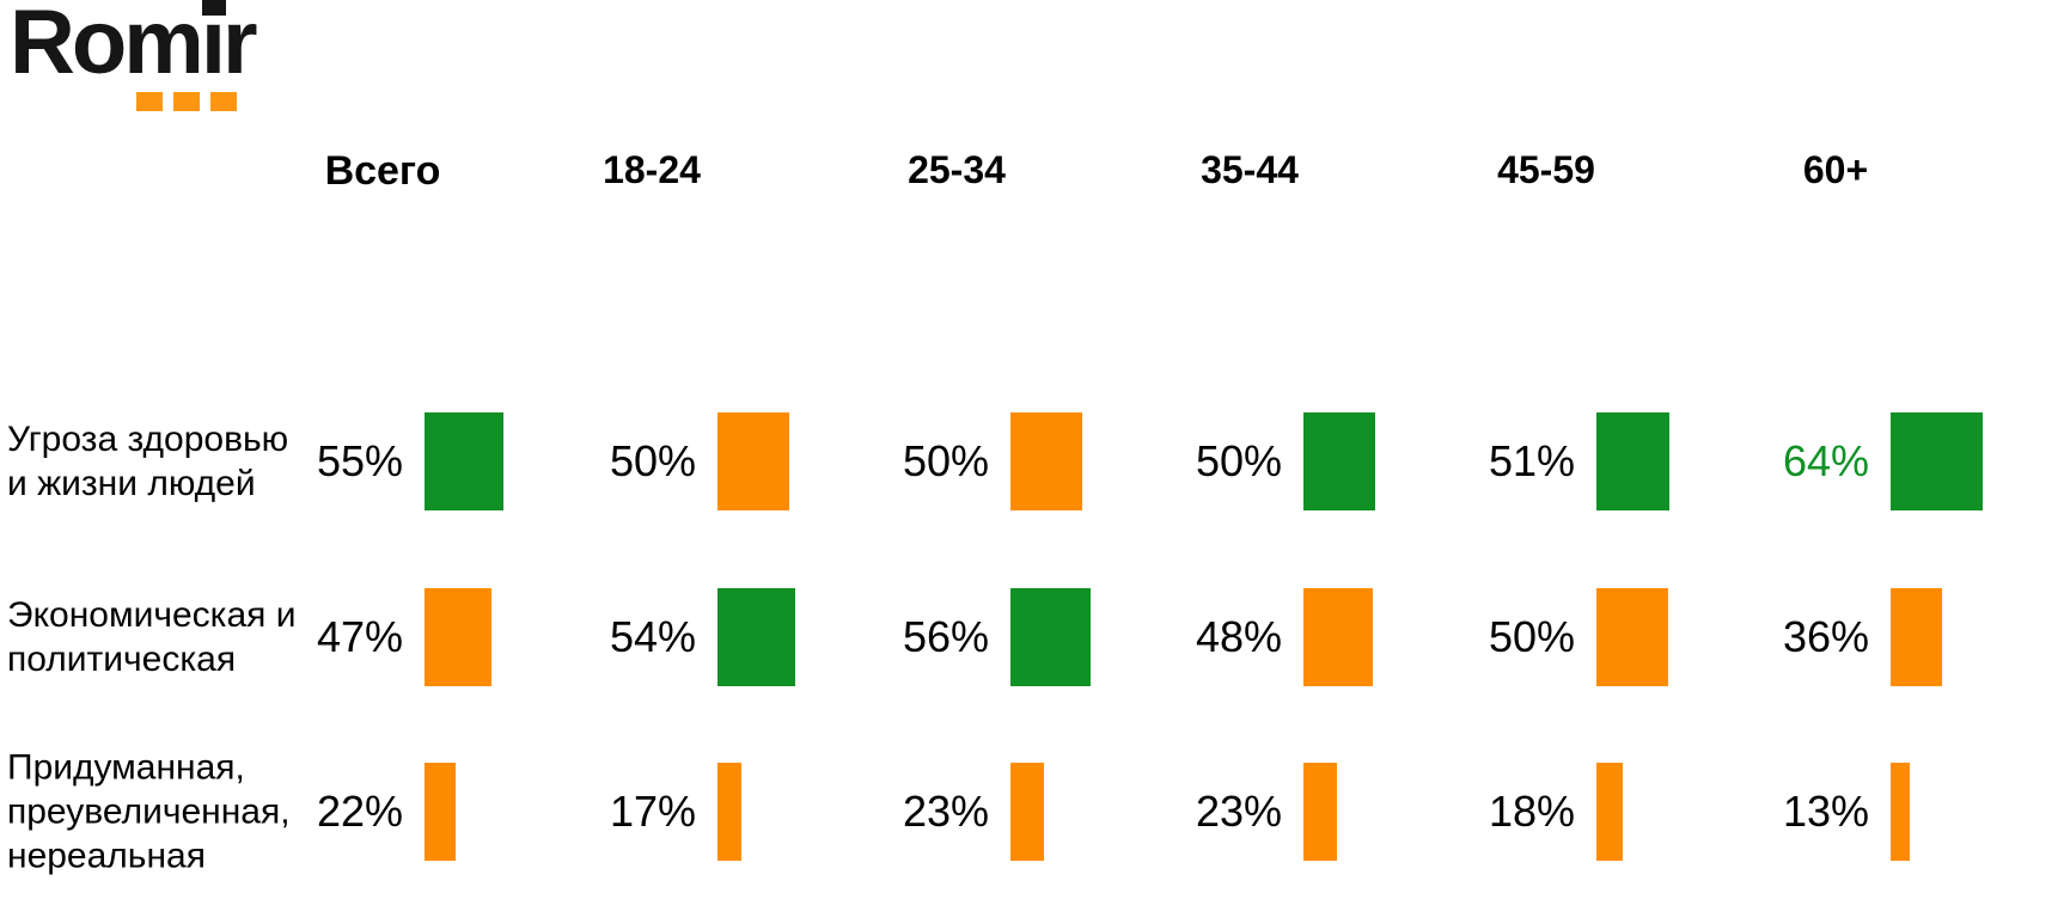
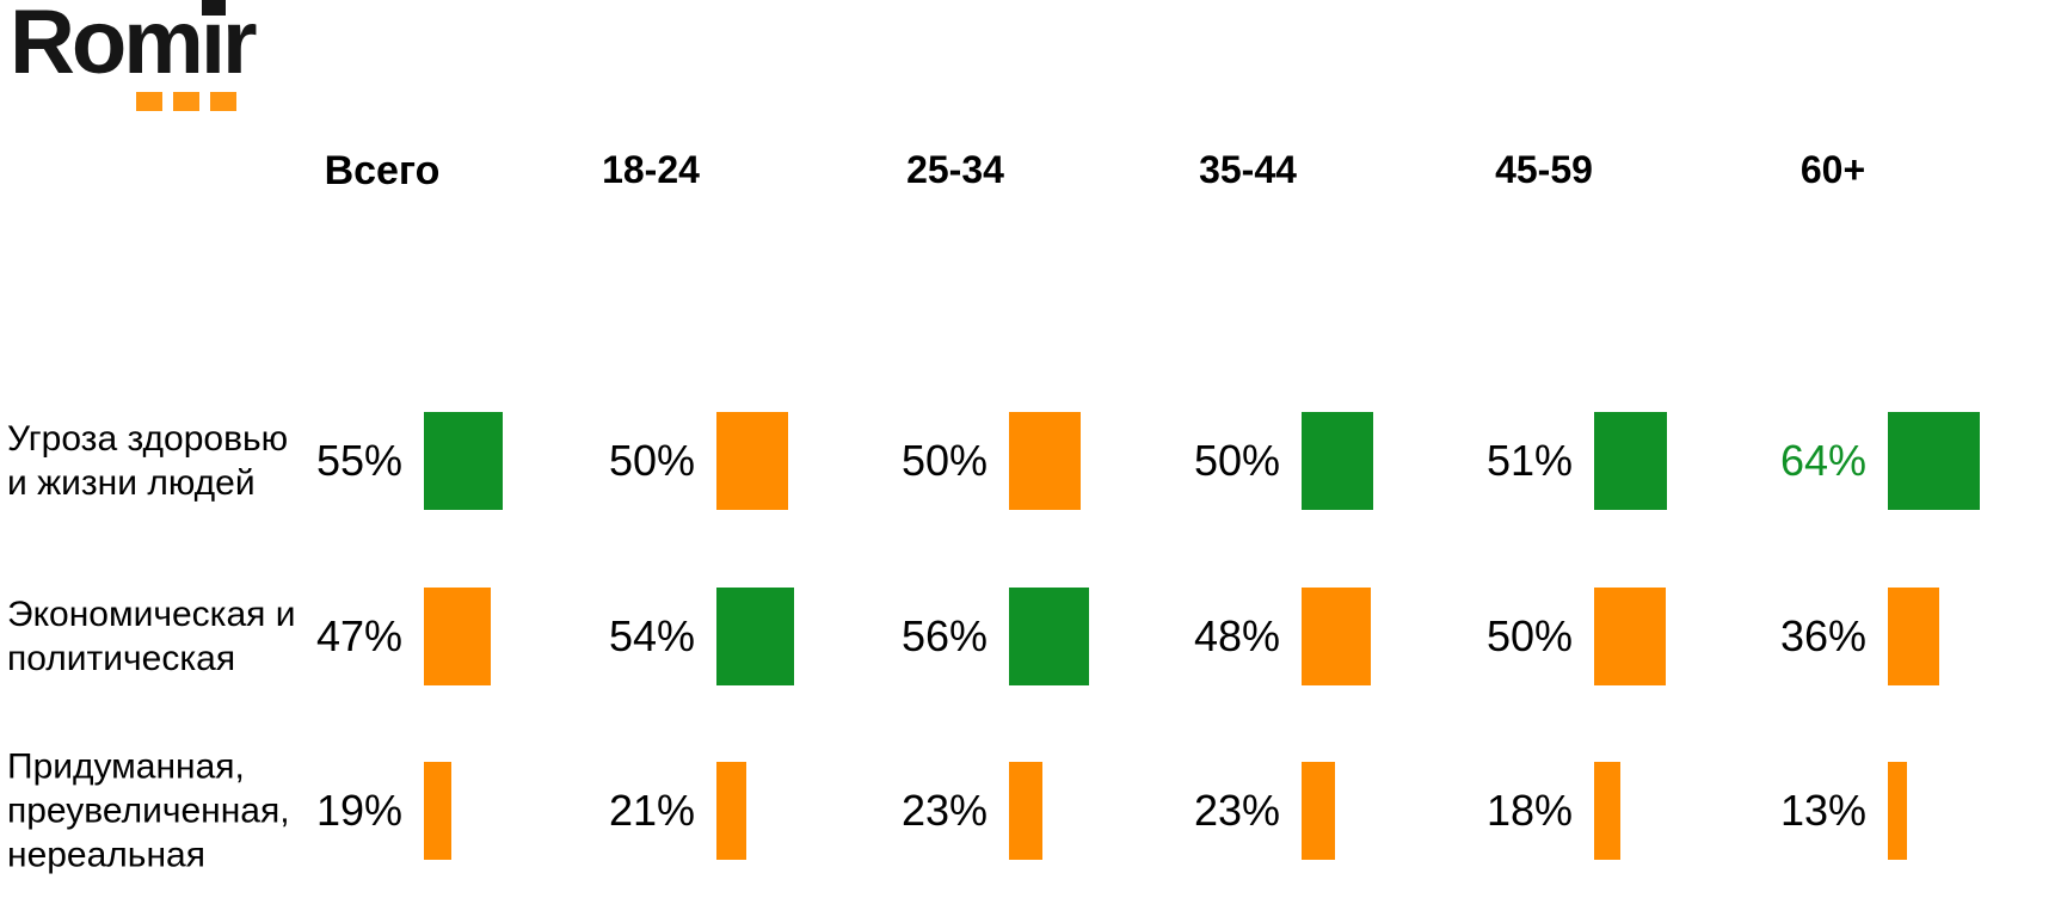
Придуманная, преувеличенная, нереальная/Всего: 22% -> 19%
Придуманная, преувеличенная, нереальная/18-24: 17% -> 21%
